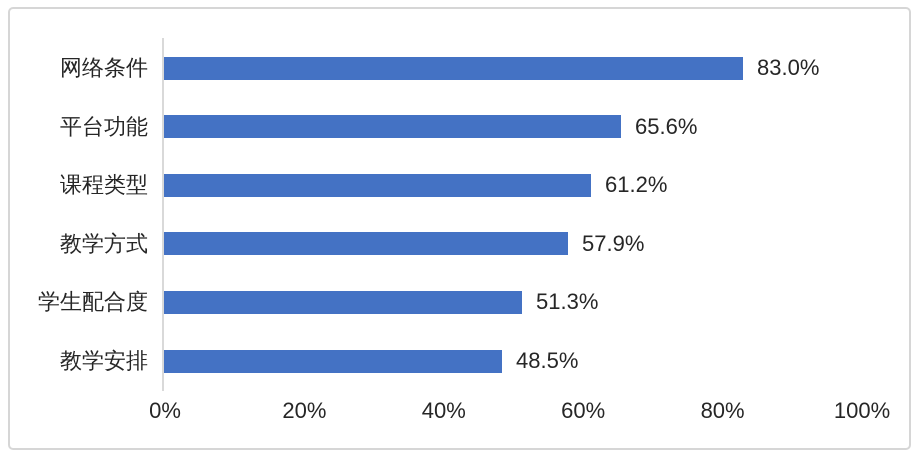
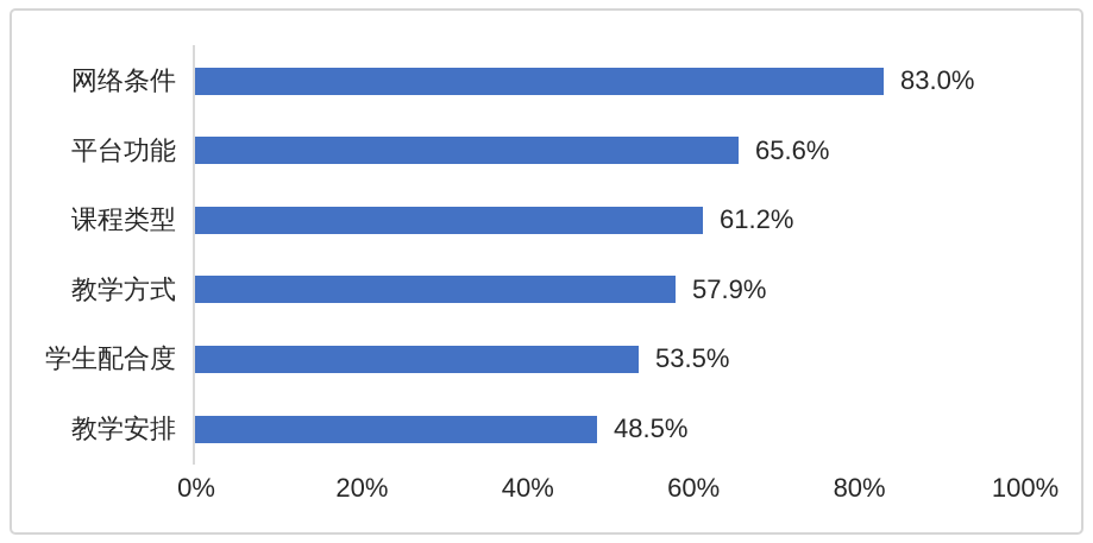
学生配合度: 51.3% -> 53.5%
